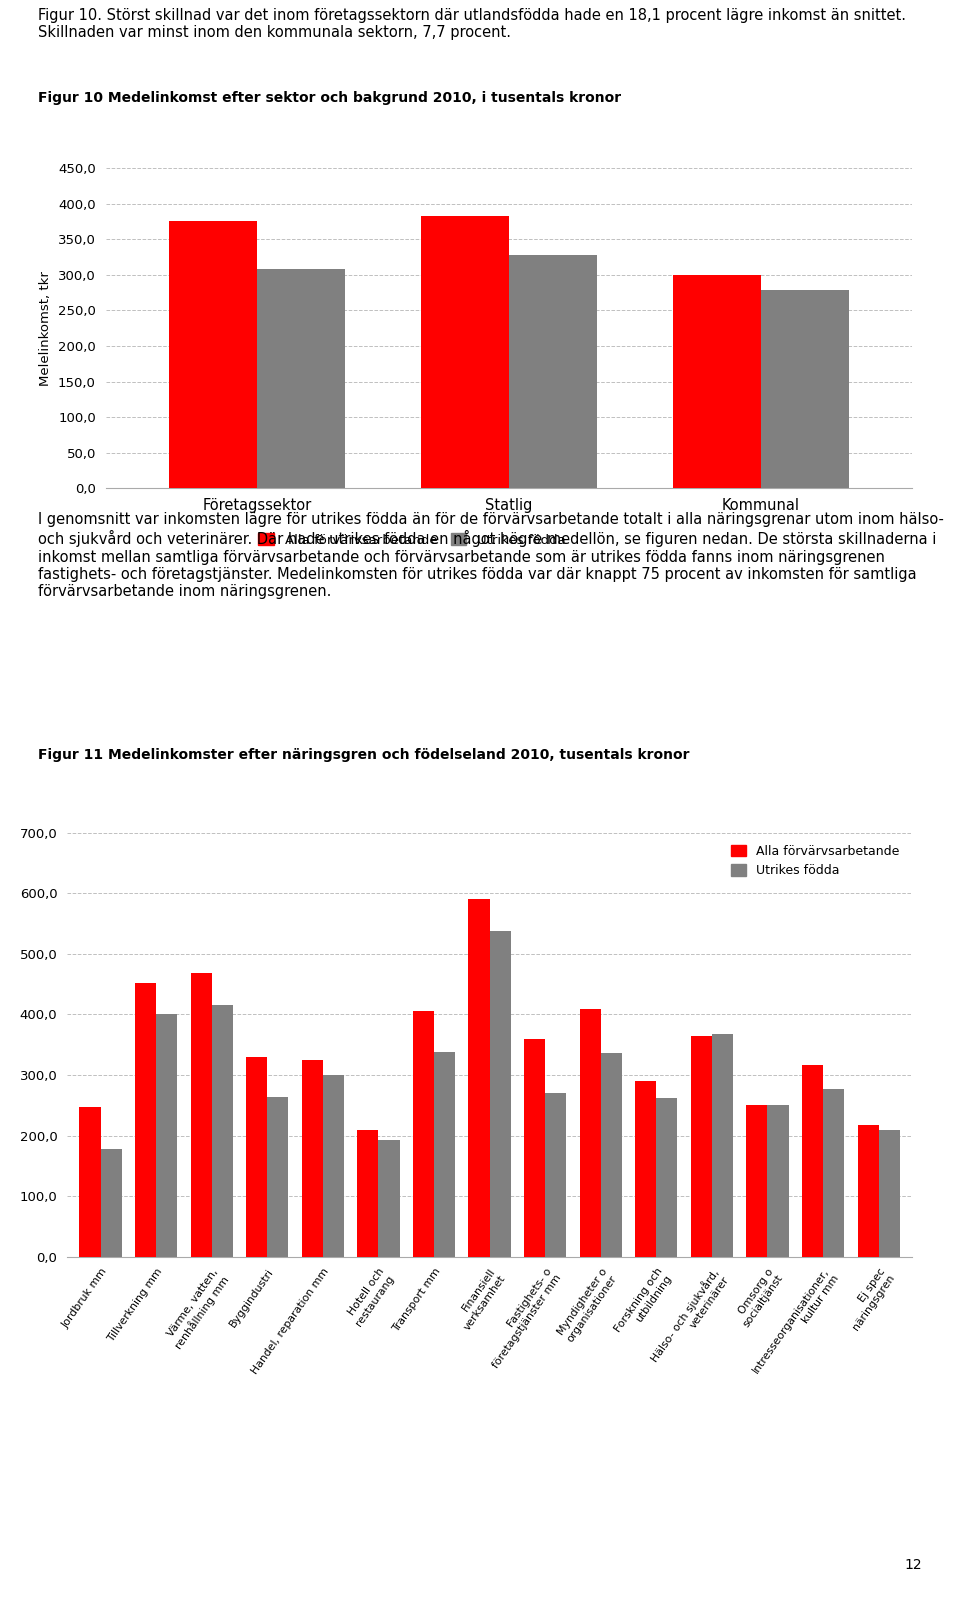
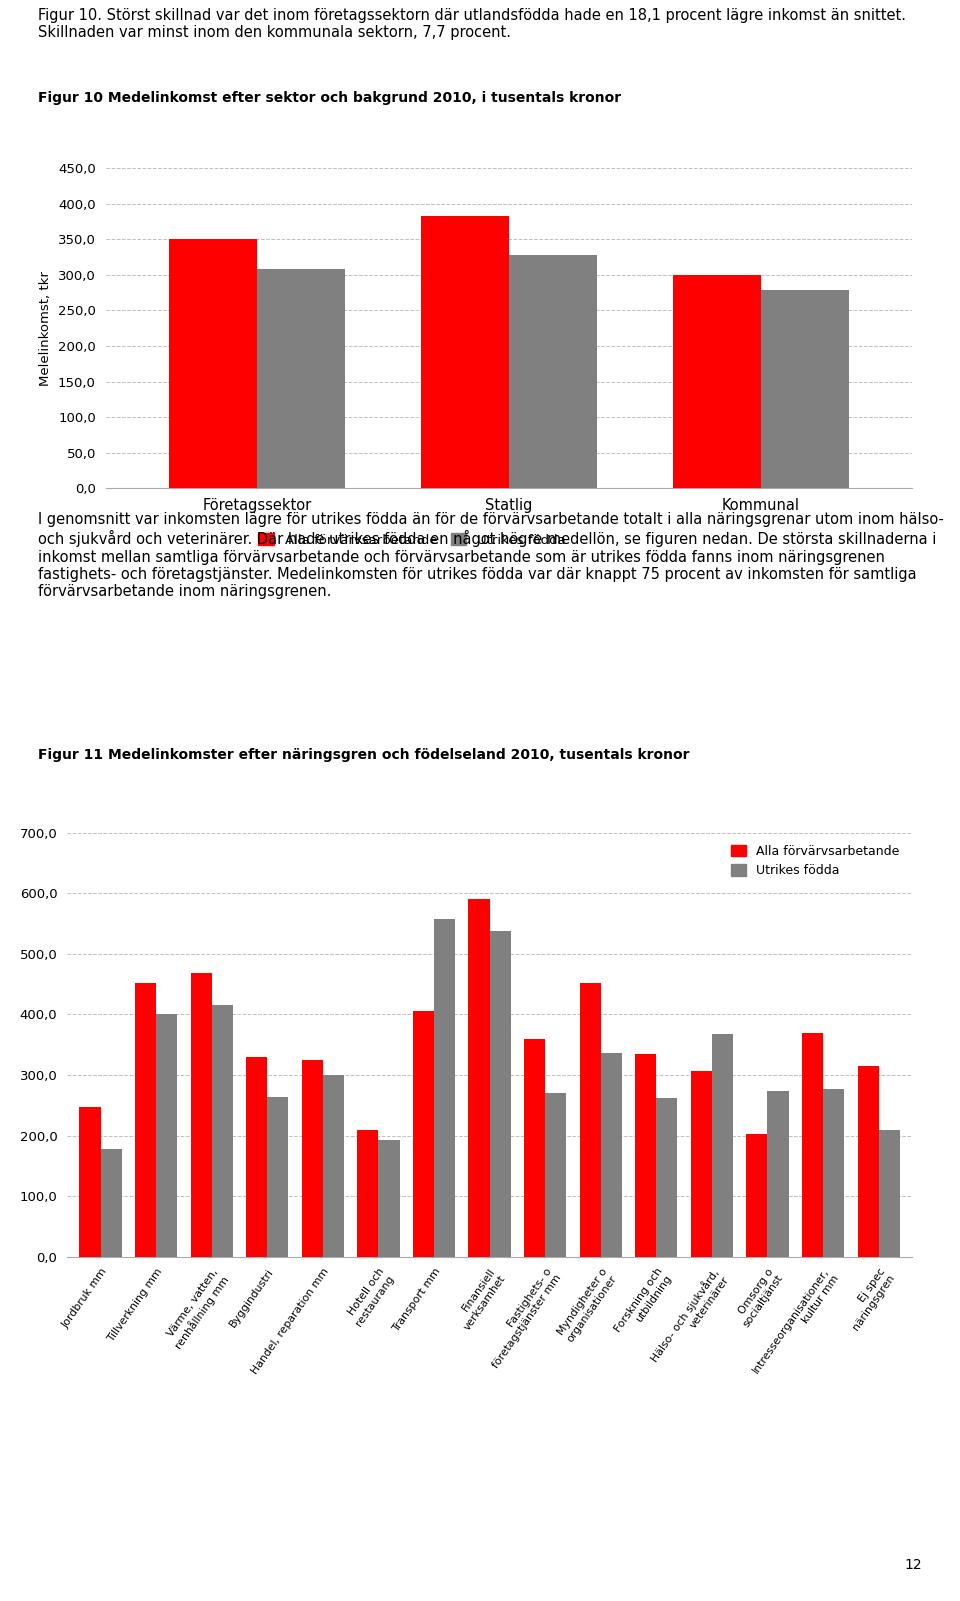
Alla förvärvsarbetande/Företagssektor: 375 -> 350
Utrikes födda/Transport mm: 338 -> 558
Alla förvärvsarbetande/Myndigheter o organisationer: 408 -> 452
Alla förvärvsarbetande/Forskning och utbildning: 290 -> 334
Alla förvärvsarbetande/Hälso- och sjukvård, veterinärer: 365 -> 306
Alla förvärvsarbetande/Omsorg o socialtjänst: 250 -> 202
Utrikes födda/Omsorg o socialtjänst: 250 -> 274
Alla förvärvsarbetande/Intresseorganisationer, kultur mm: 317 -> 370
Alla förvärvsarbetande/Ej spec näringsgren: 218 -> 314
